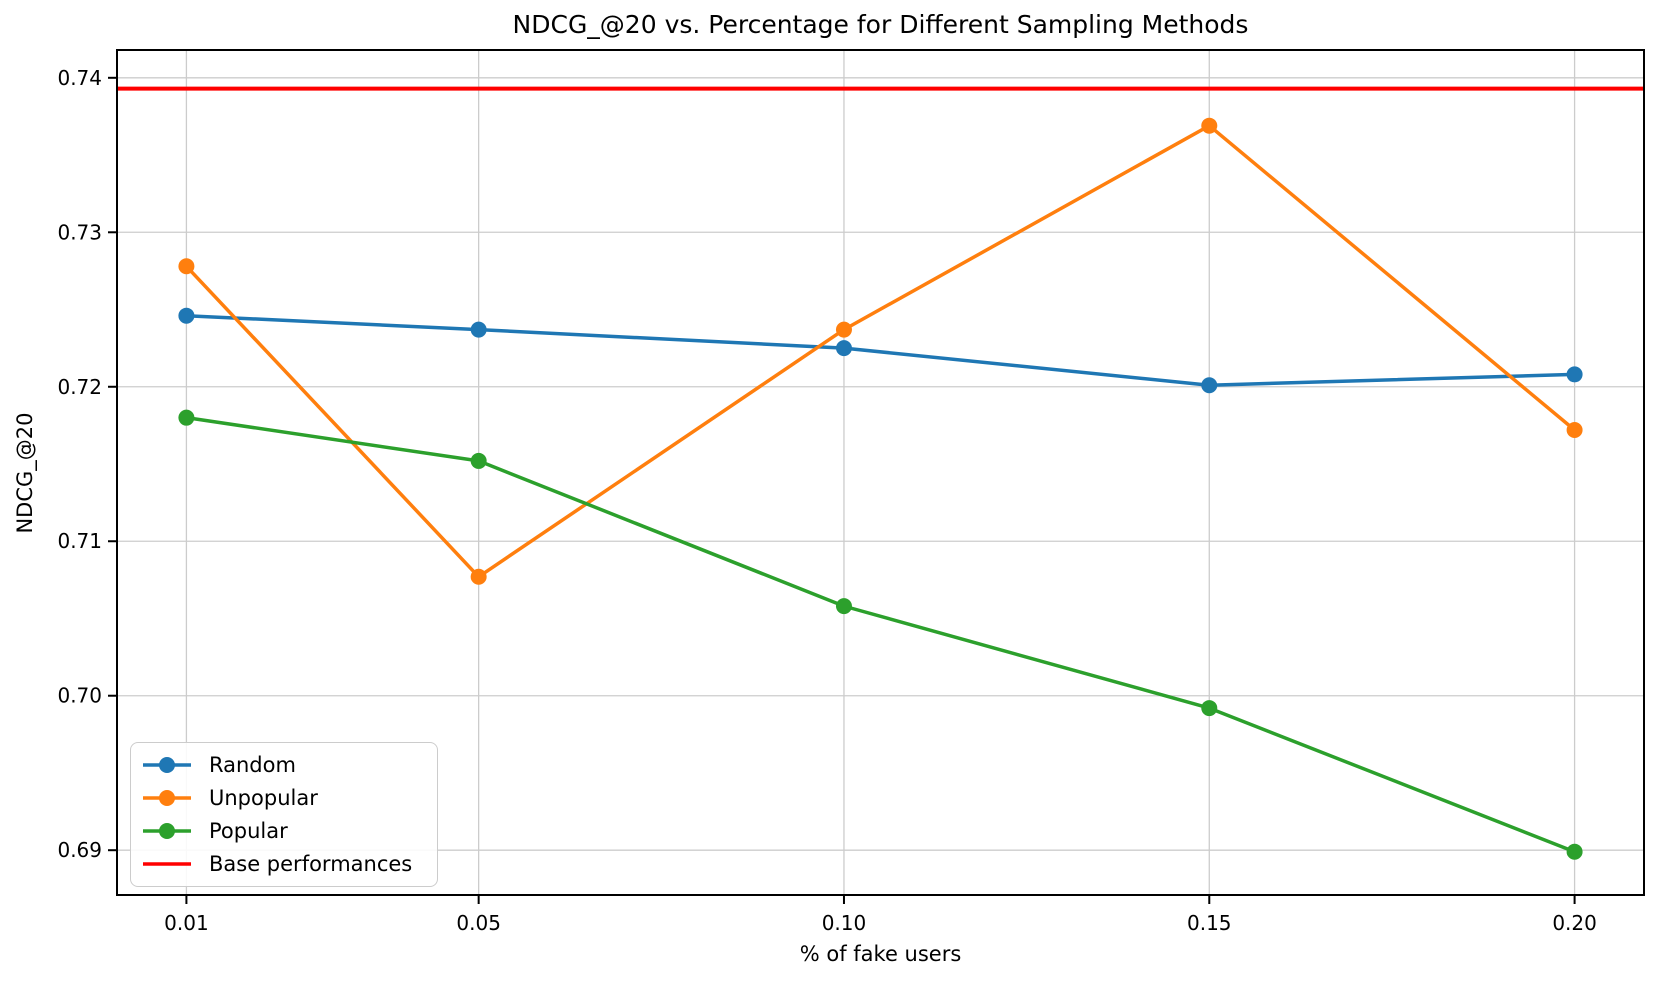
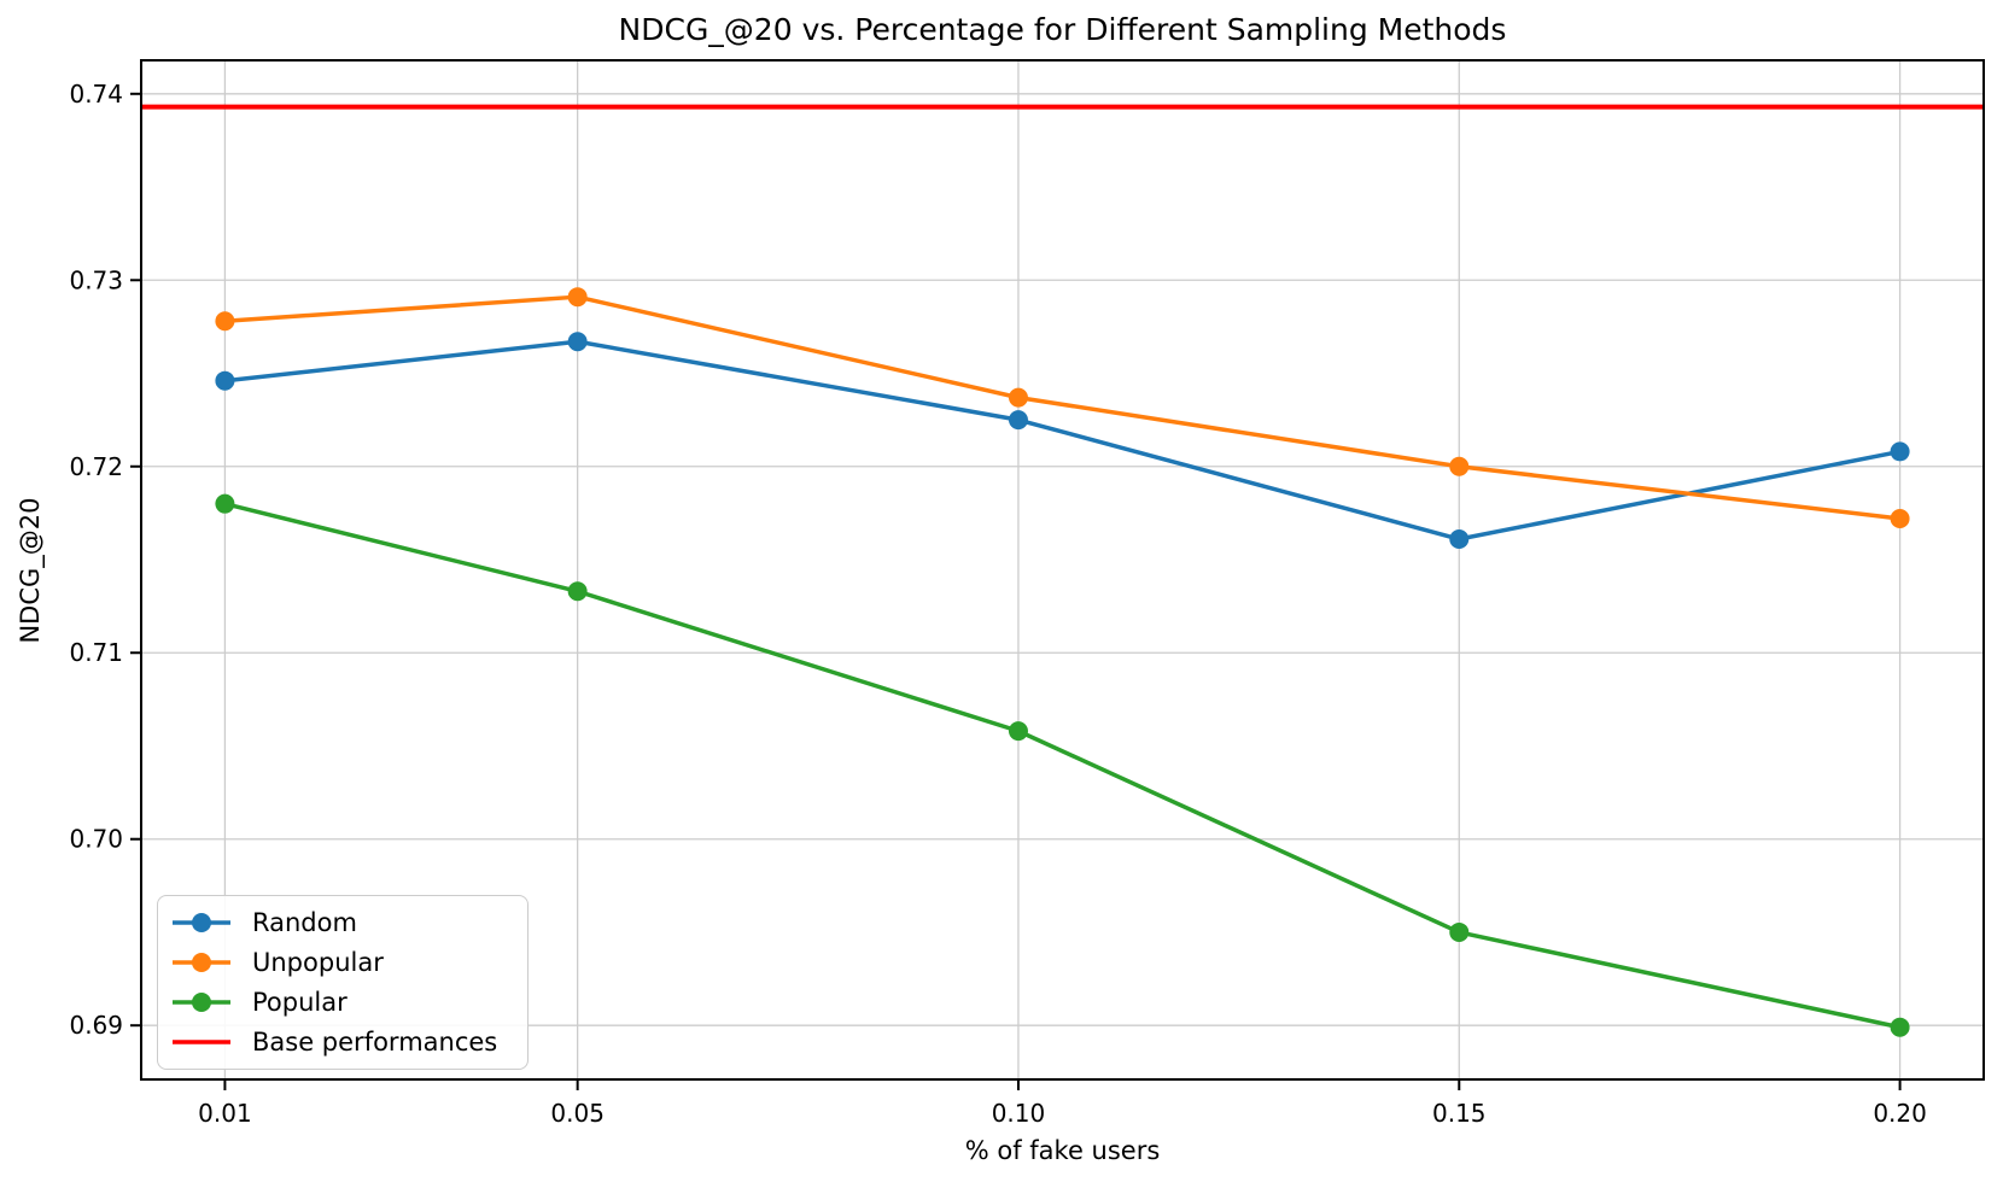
Random/0.05: 0.7237 -> 0.7267
Unpopular/0.05: 0.7077 -> 0.7291
Popular/0.05: 0.7152 -> 0.7133
Random/0.15: 0.7201 -> 0.7161
Unpopular/0.15: 0.7369 -> 0.7200
Popular/0.15: 0.6992 -> 0.6950
